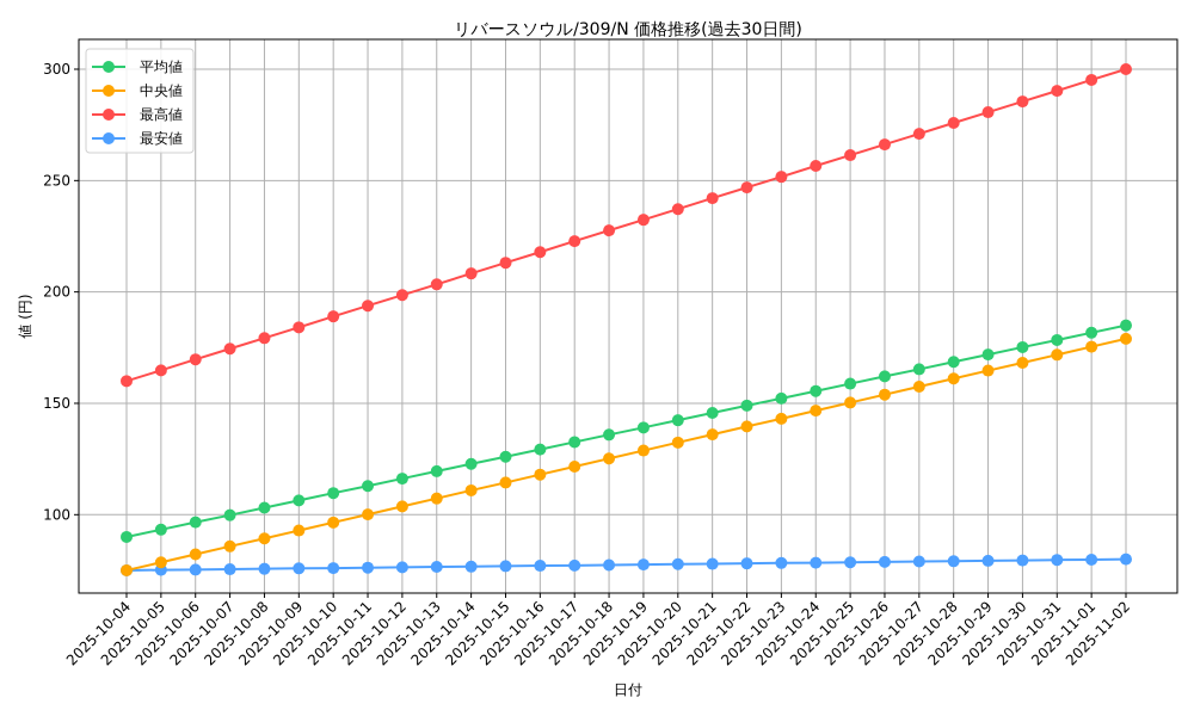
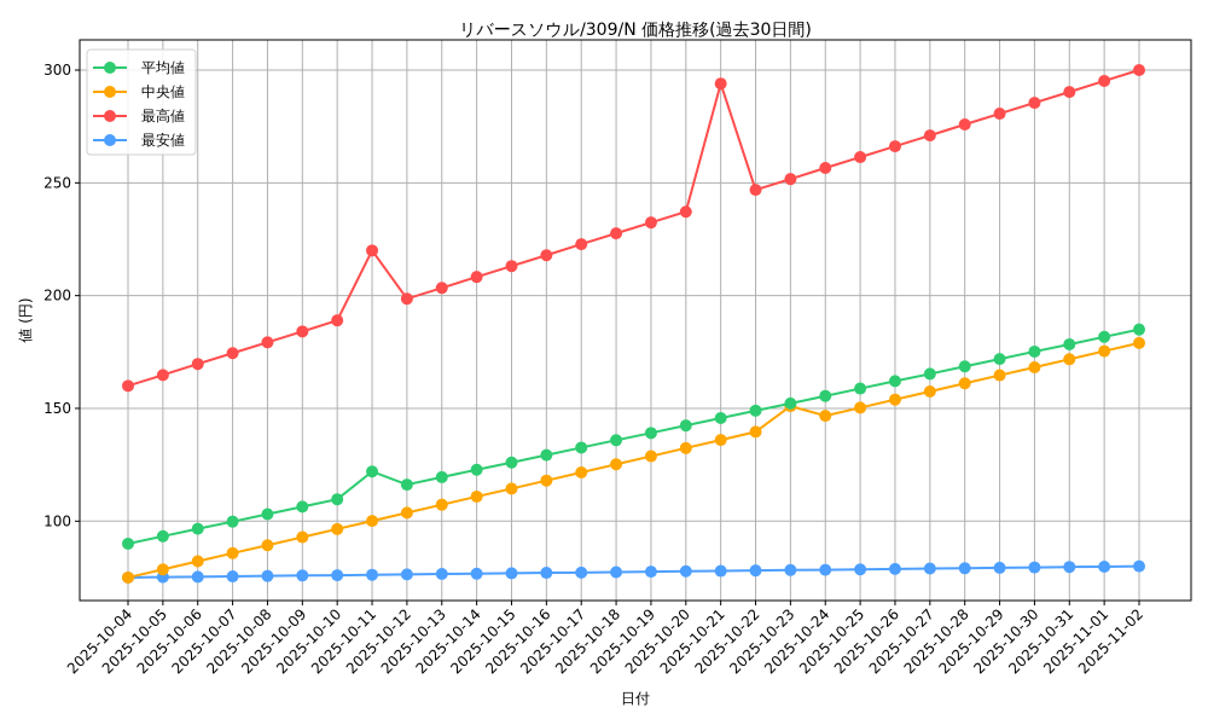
平均値/2025-10-11: 113 -> 122
最高値/2025-10-11: 194 -> 220
最高値/2025-10-21: 242 -> 294
中央値/2025-10-23: 143 -> 151
